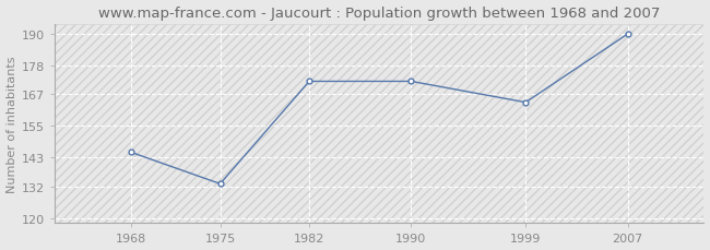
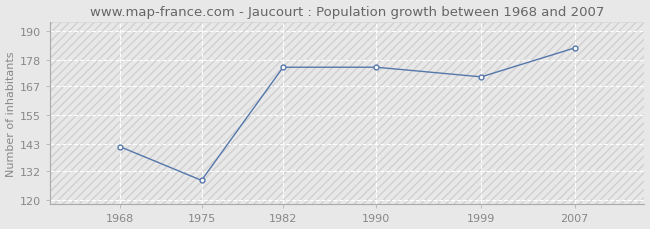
1968: 145 -> 142
1975: 133 -> 128
1982: 172 -> 175
1990: 172 -> 175
1999: 164 -> 171
2007: 190 -> 183
